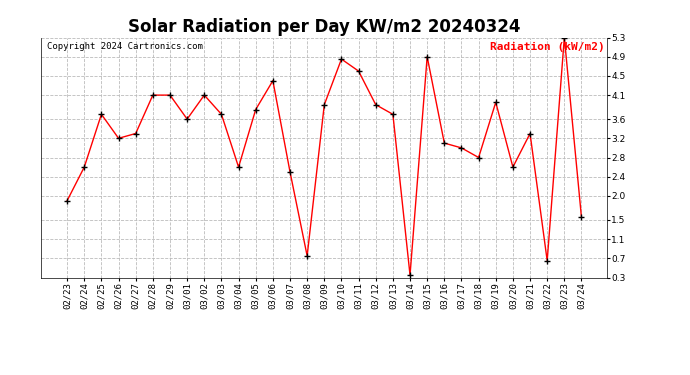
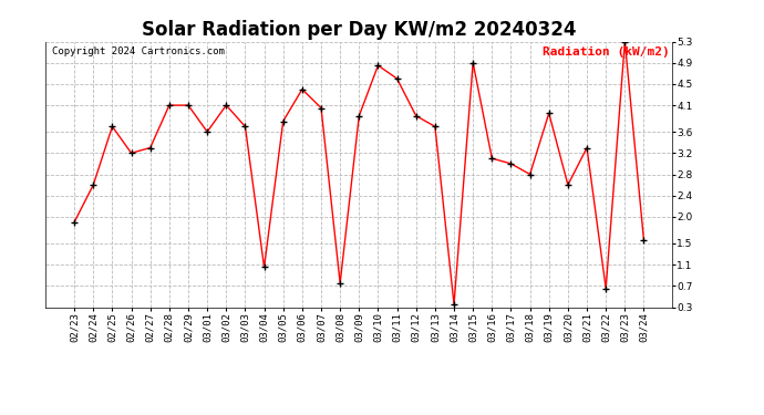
03/04: 2.60 -> 1.05
03/07: 2.50 -> 4.05
